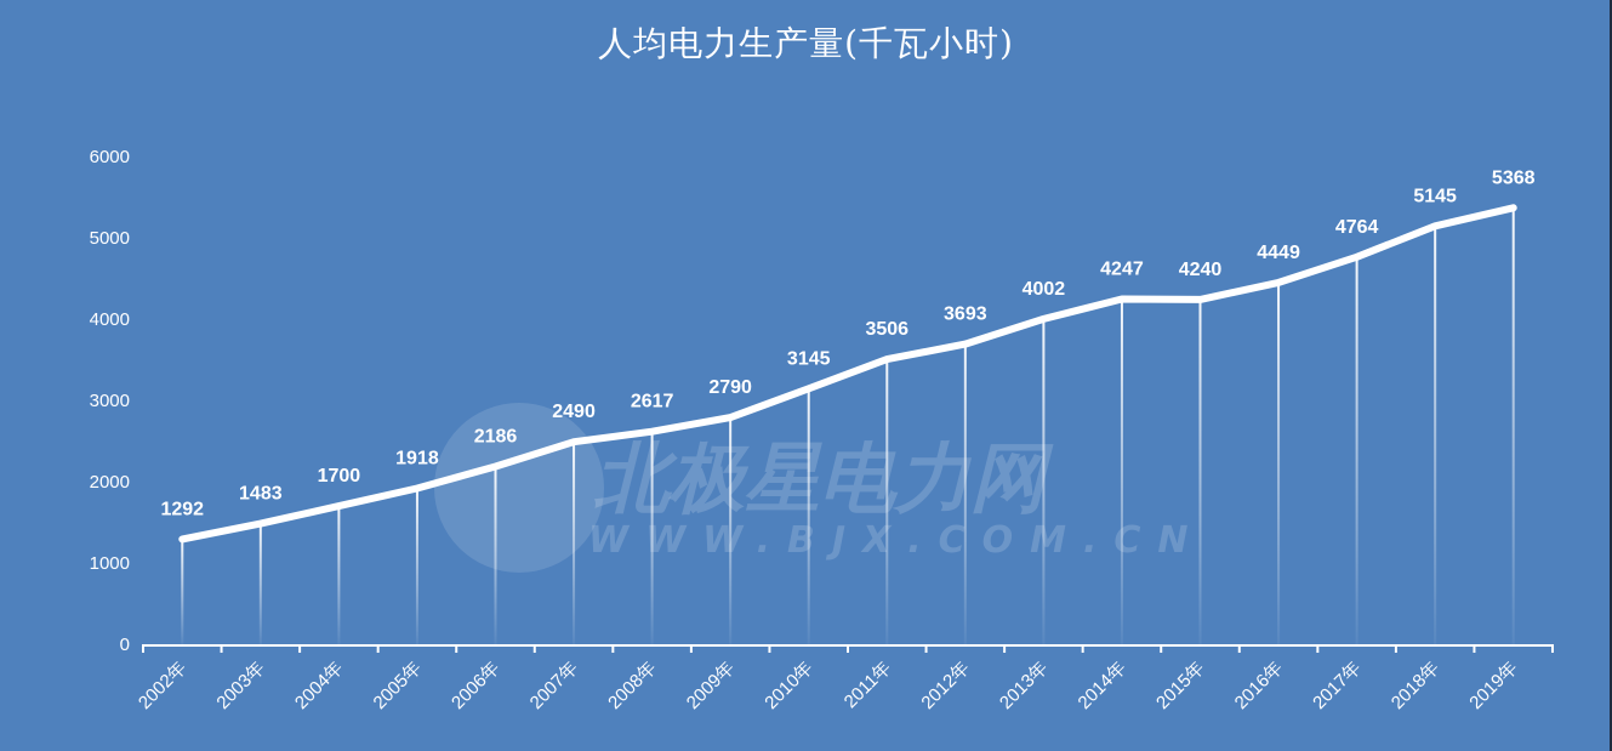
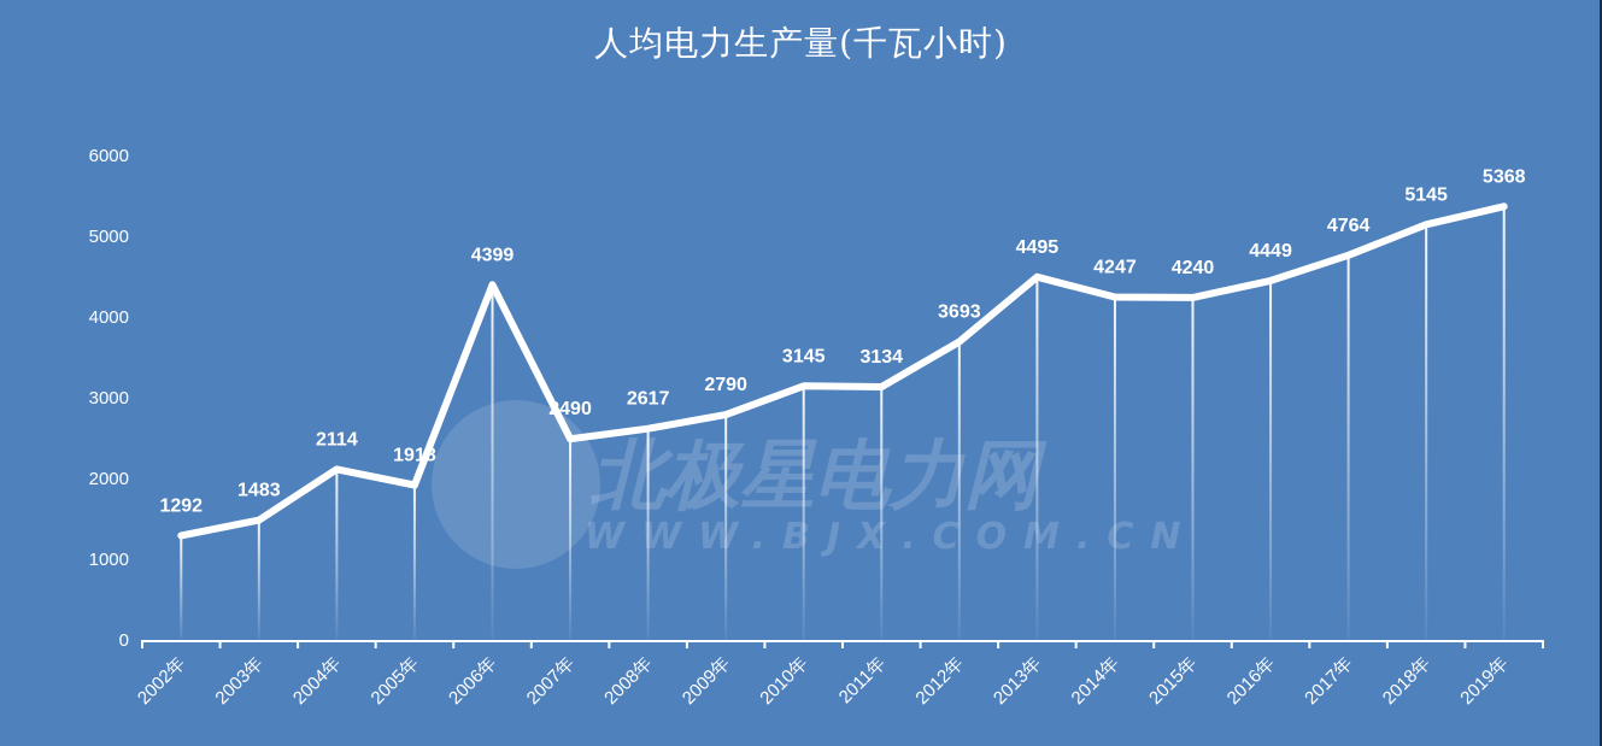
2004年: 1700 -> 2114
2006年: 2186 -> 4399
2011年: 3506 -> 3134
2013年: 4002 -> 4495
